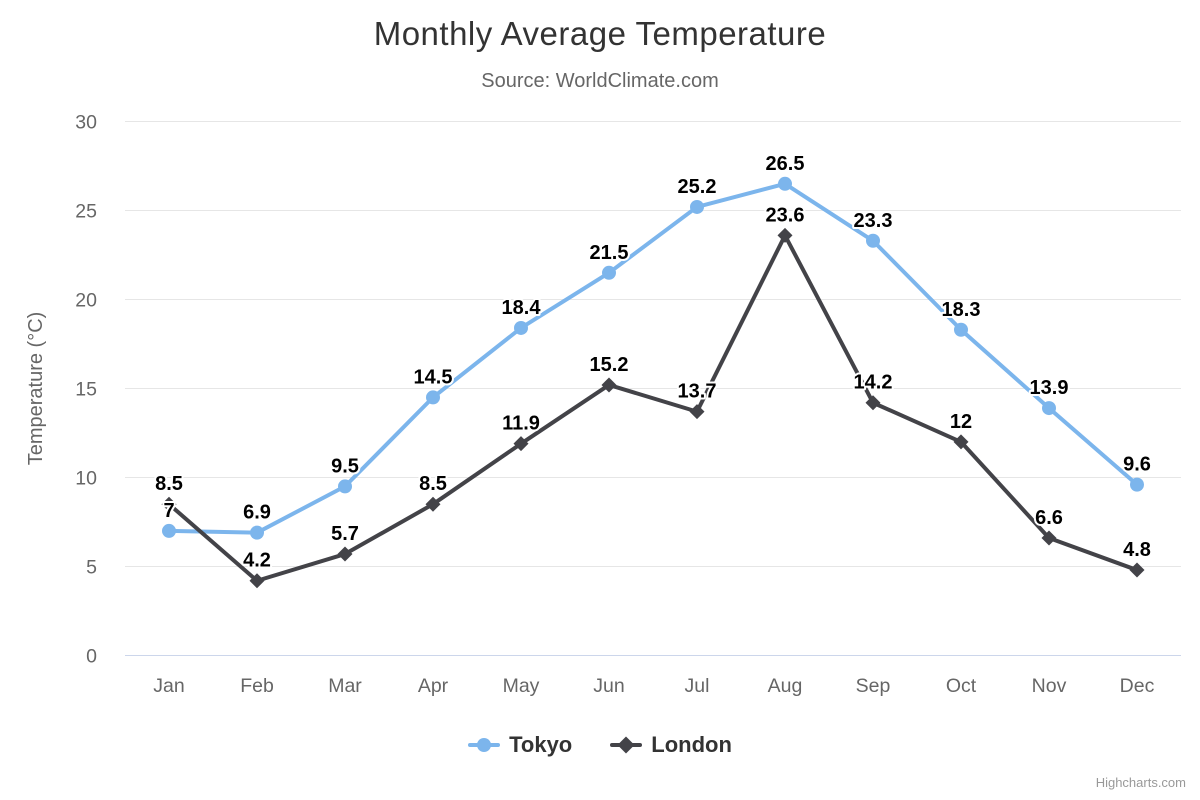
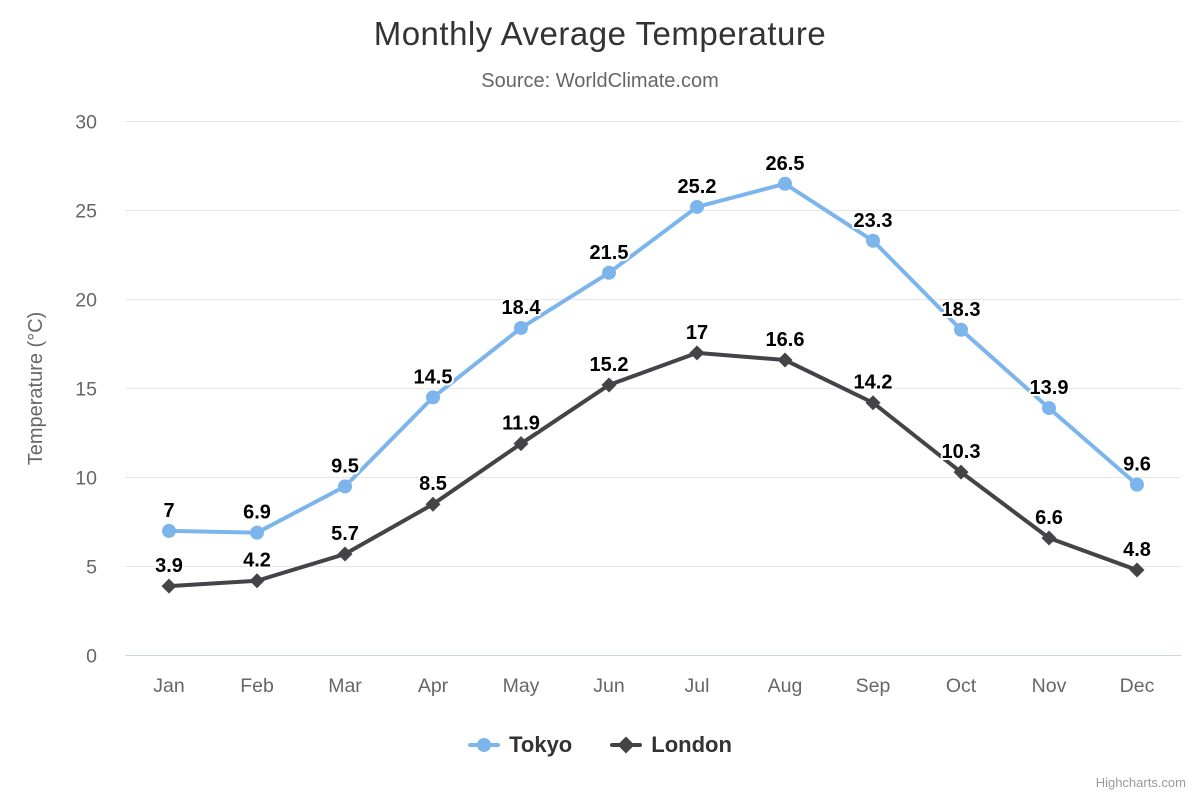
London/Jan: 8.5 -> 3.9
London/Jul: 13.7 -> 17
London/Aug: 23.6 -> 16.6
London/Oct: 12 -> 10.3
